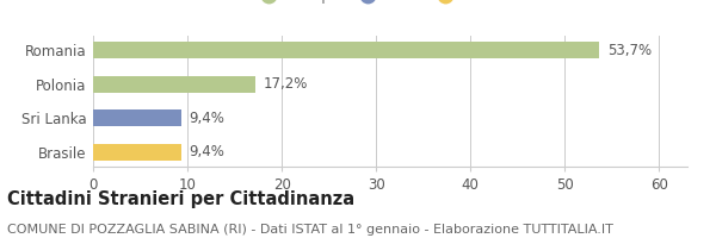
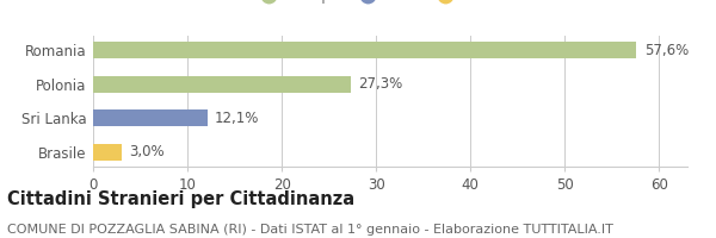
Romania: 53,7% -> 57,6%
Polonia: 17,2% -> 27,3%
Sri Lanka: 9,4% -> 12,1%
Brasile: 9,4% -> 3,0%
